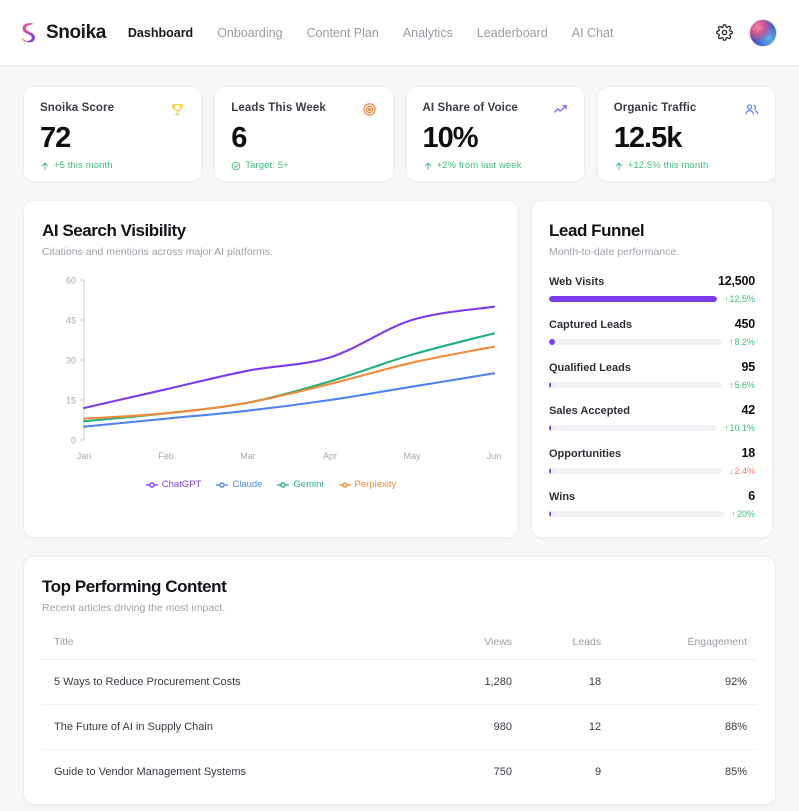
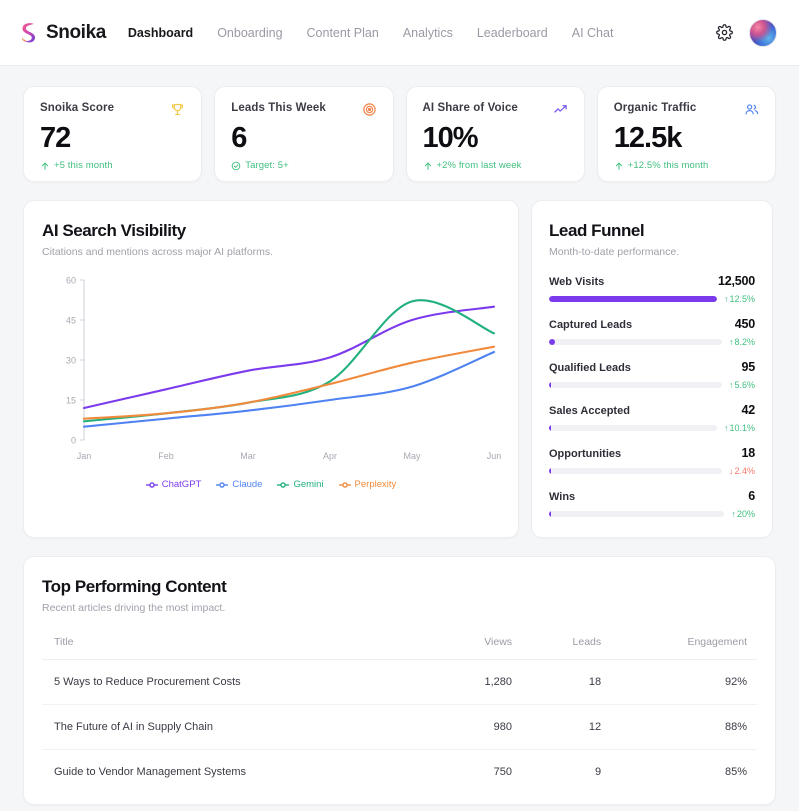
Gemini/May: 32 -> 52
Claude/Jun: 25 -> 33
